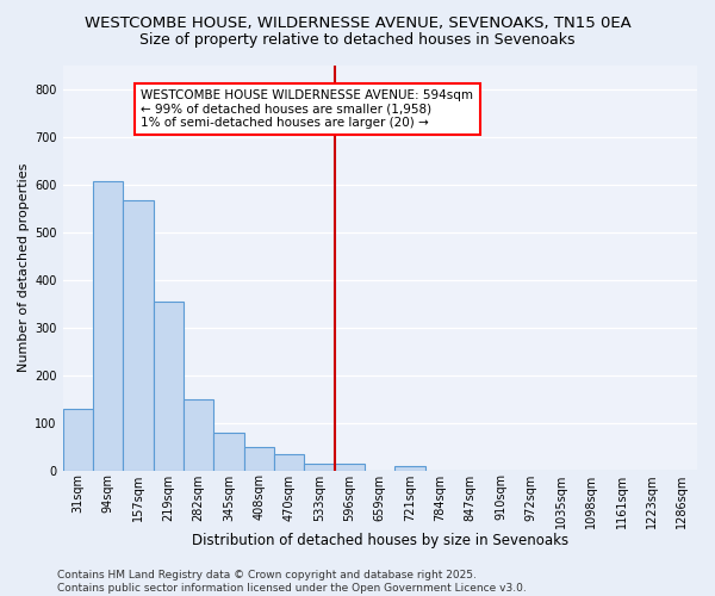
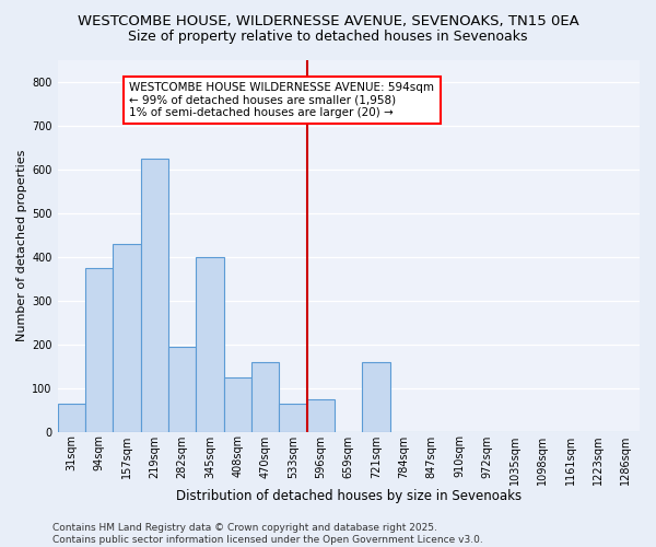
31sqm: 130 -> 65
94sqm: 607 -> 375
157sqm: 567 -> 430
219sqm: 355 -> 625
282sqm: 150 -> 195
345sqm: 78 -> 400
408sqm: 48 -> 125
470sqm: 33 -> 160
533sqm: 14 -> 65
596sqm: 14 -> 75
721sqm: 8 -> 160
